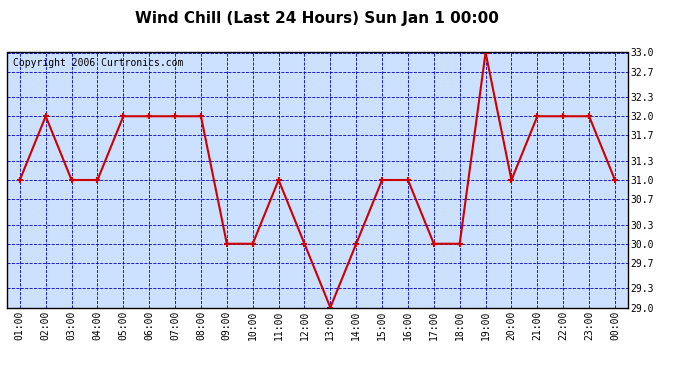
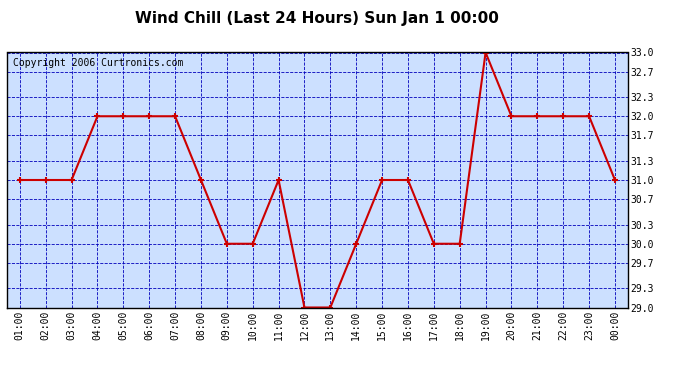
02:00: 32 -> 31
04:00: 31 -> 32
08:00: 32 -> 31
12:00: 30 -> 29
20:00: 31 -> 32
